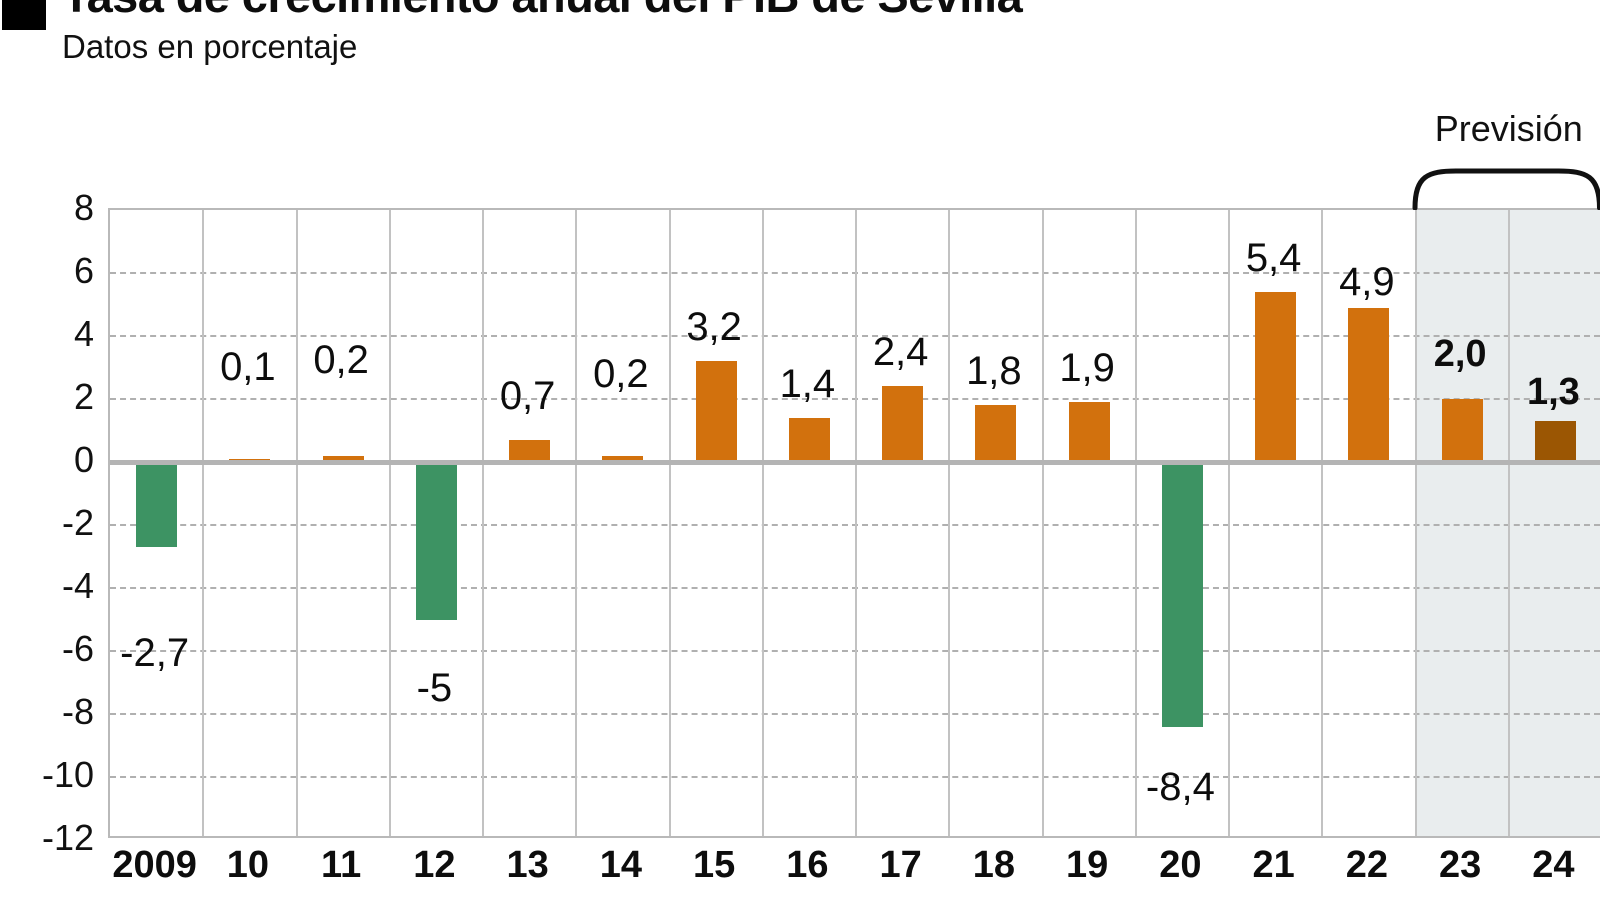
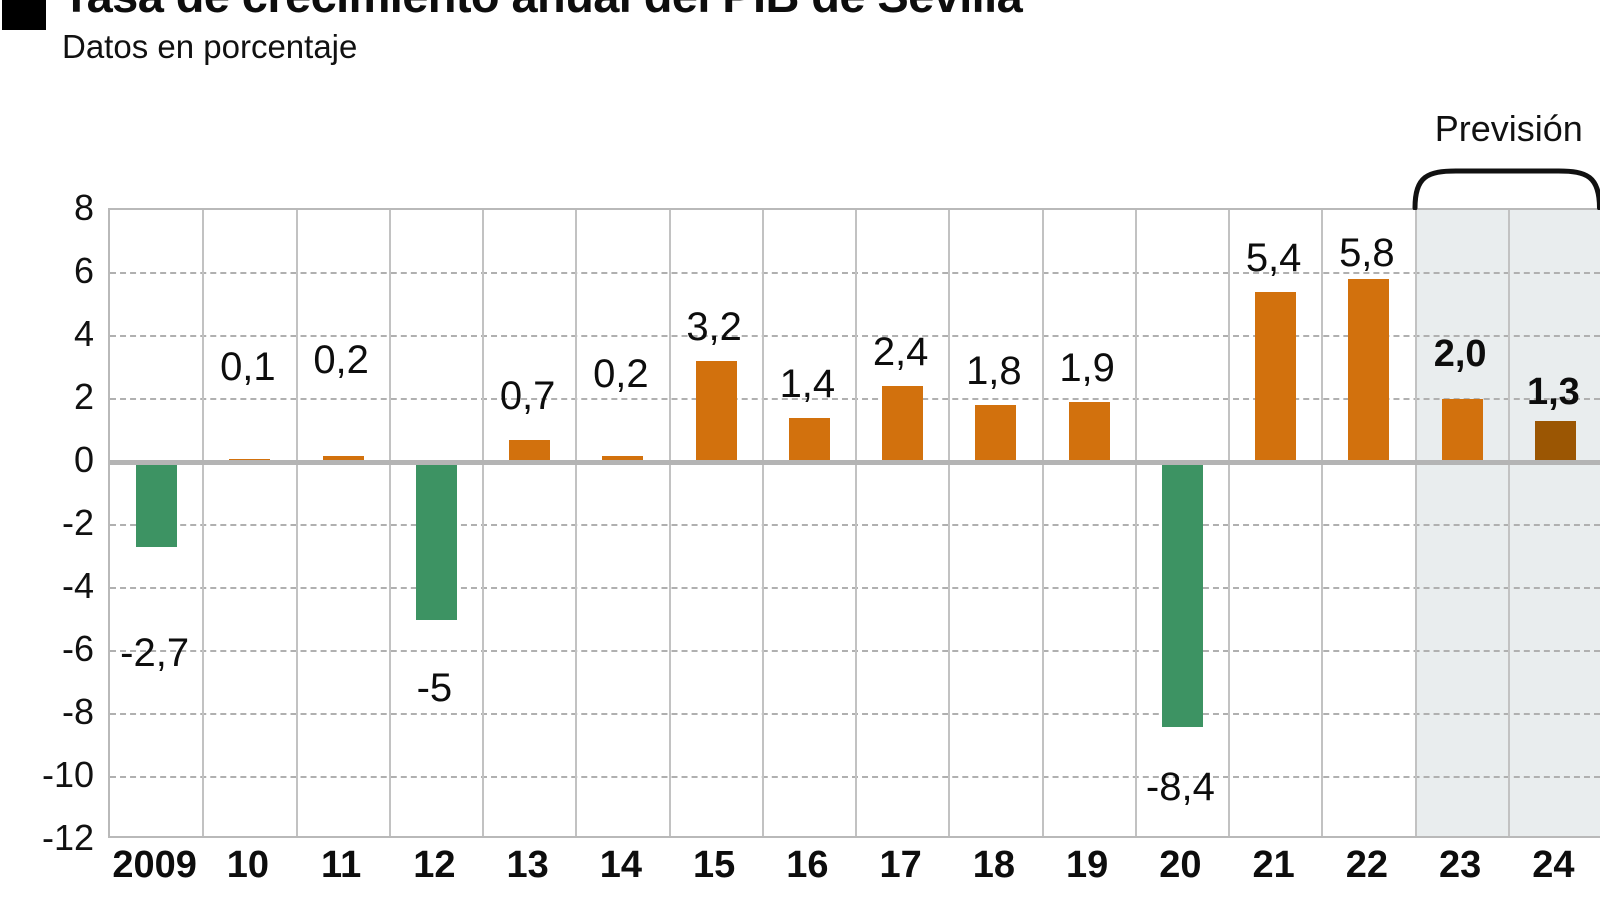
22: 4,9 -> 5,8
